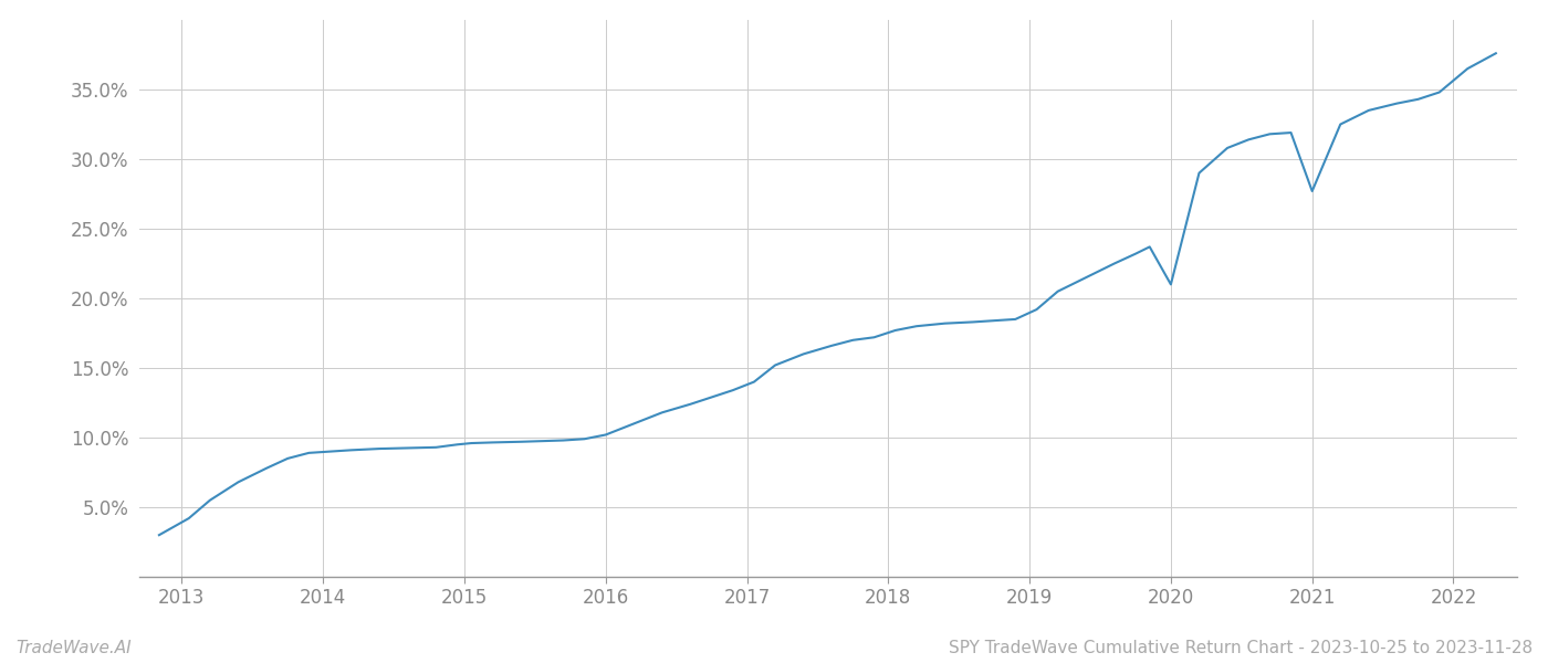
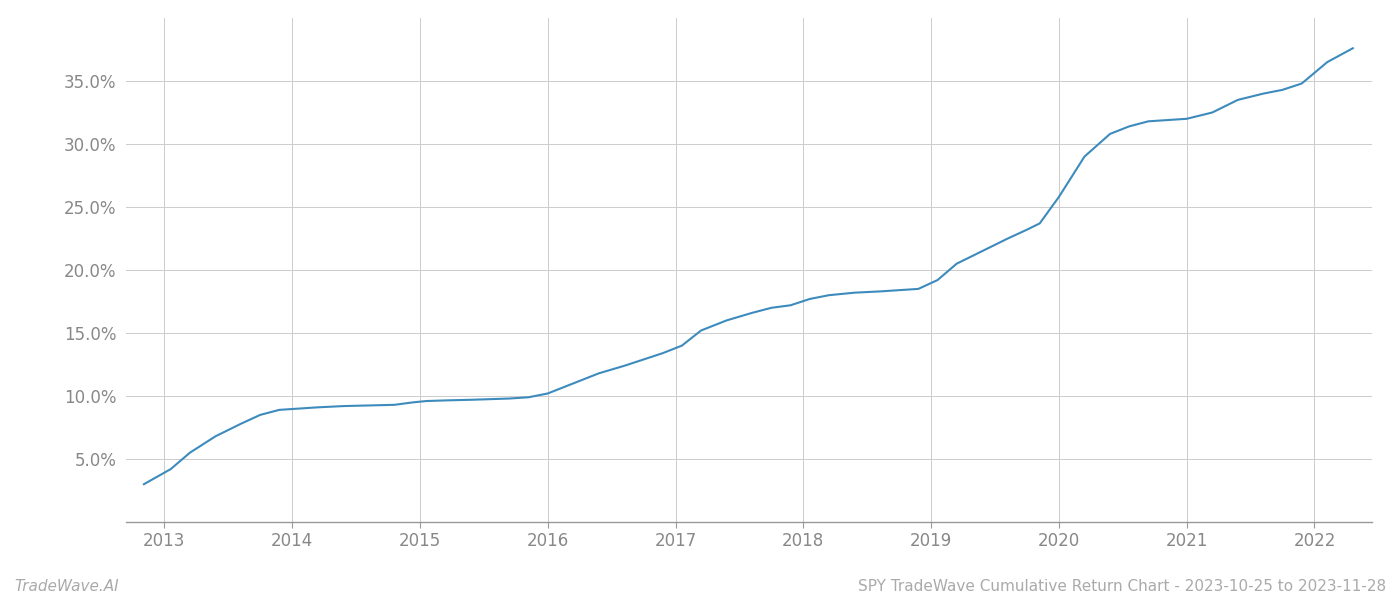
2020: 21.0% -> 25.8%
2021: 27.7% -> 32.0%
